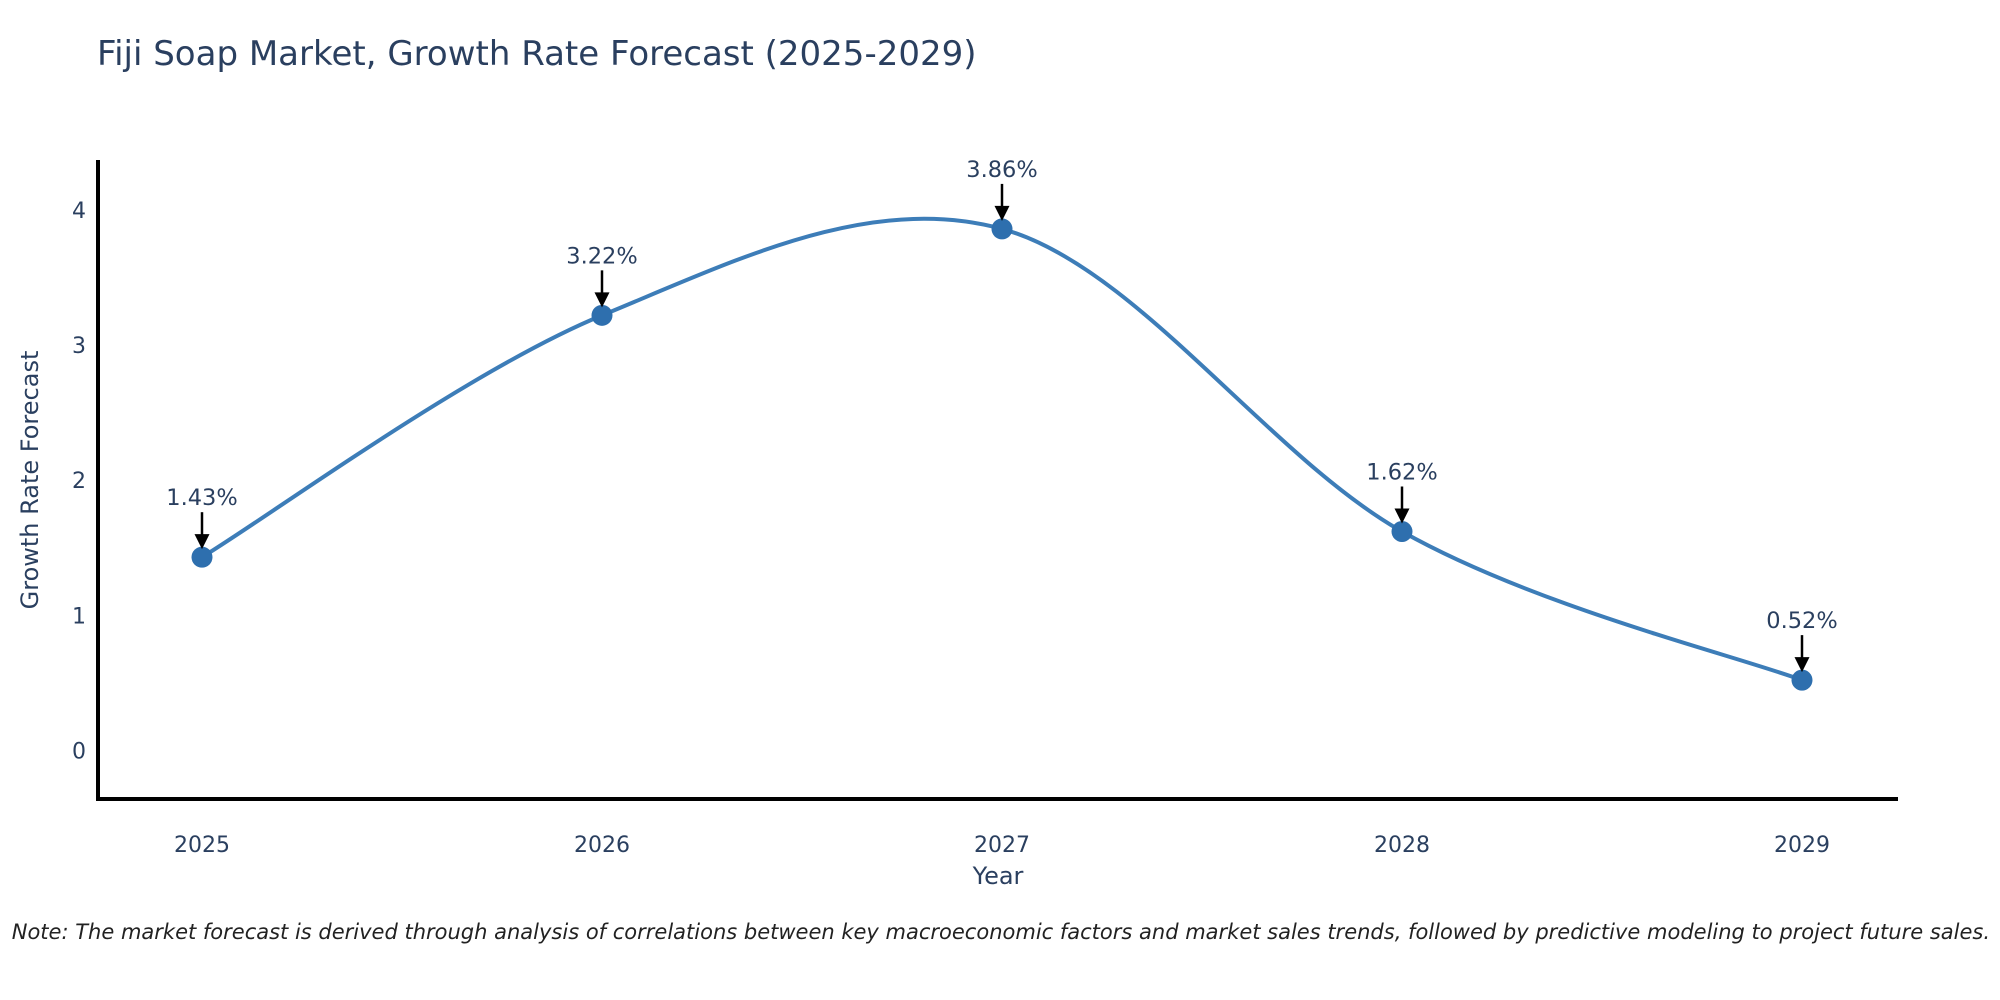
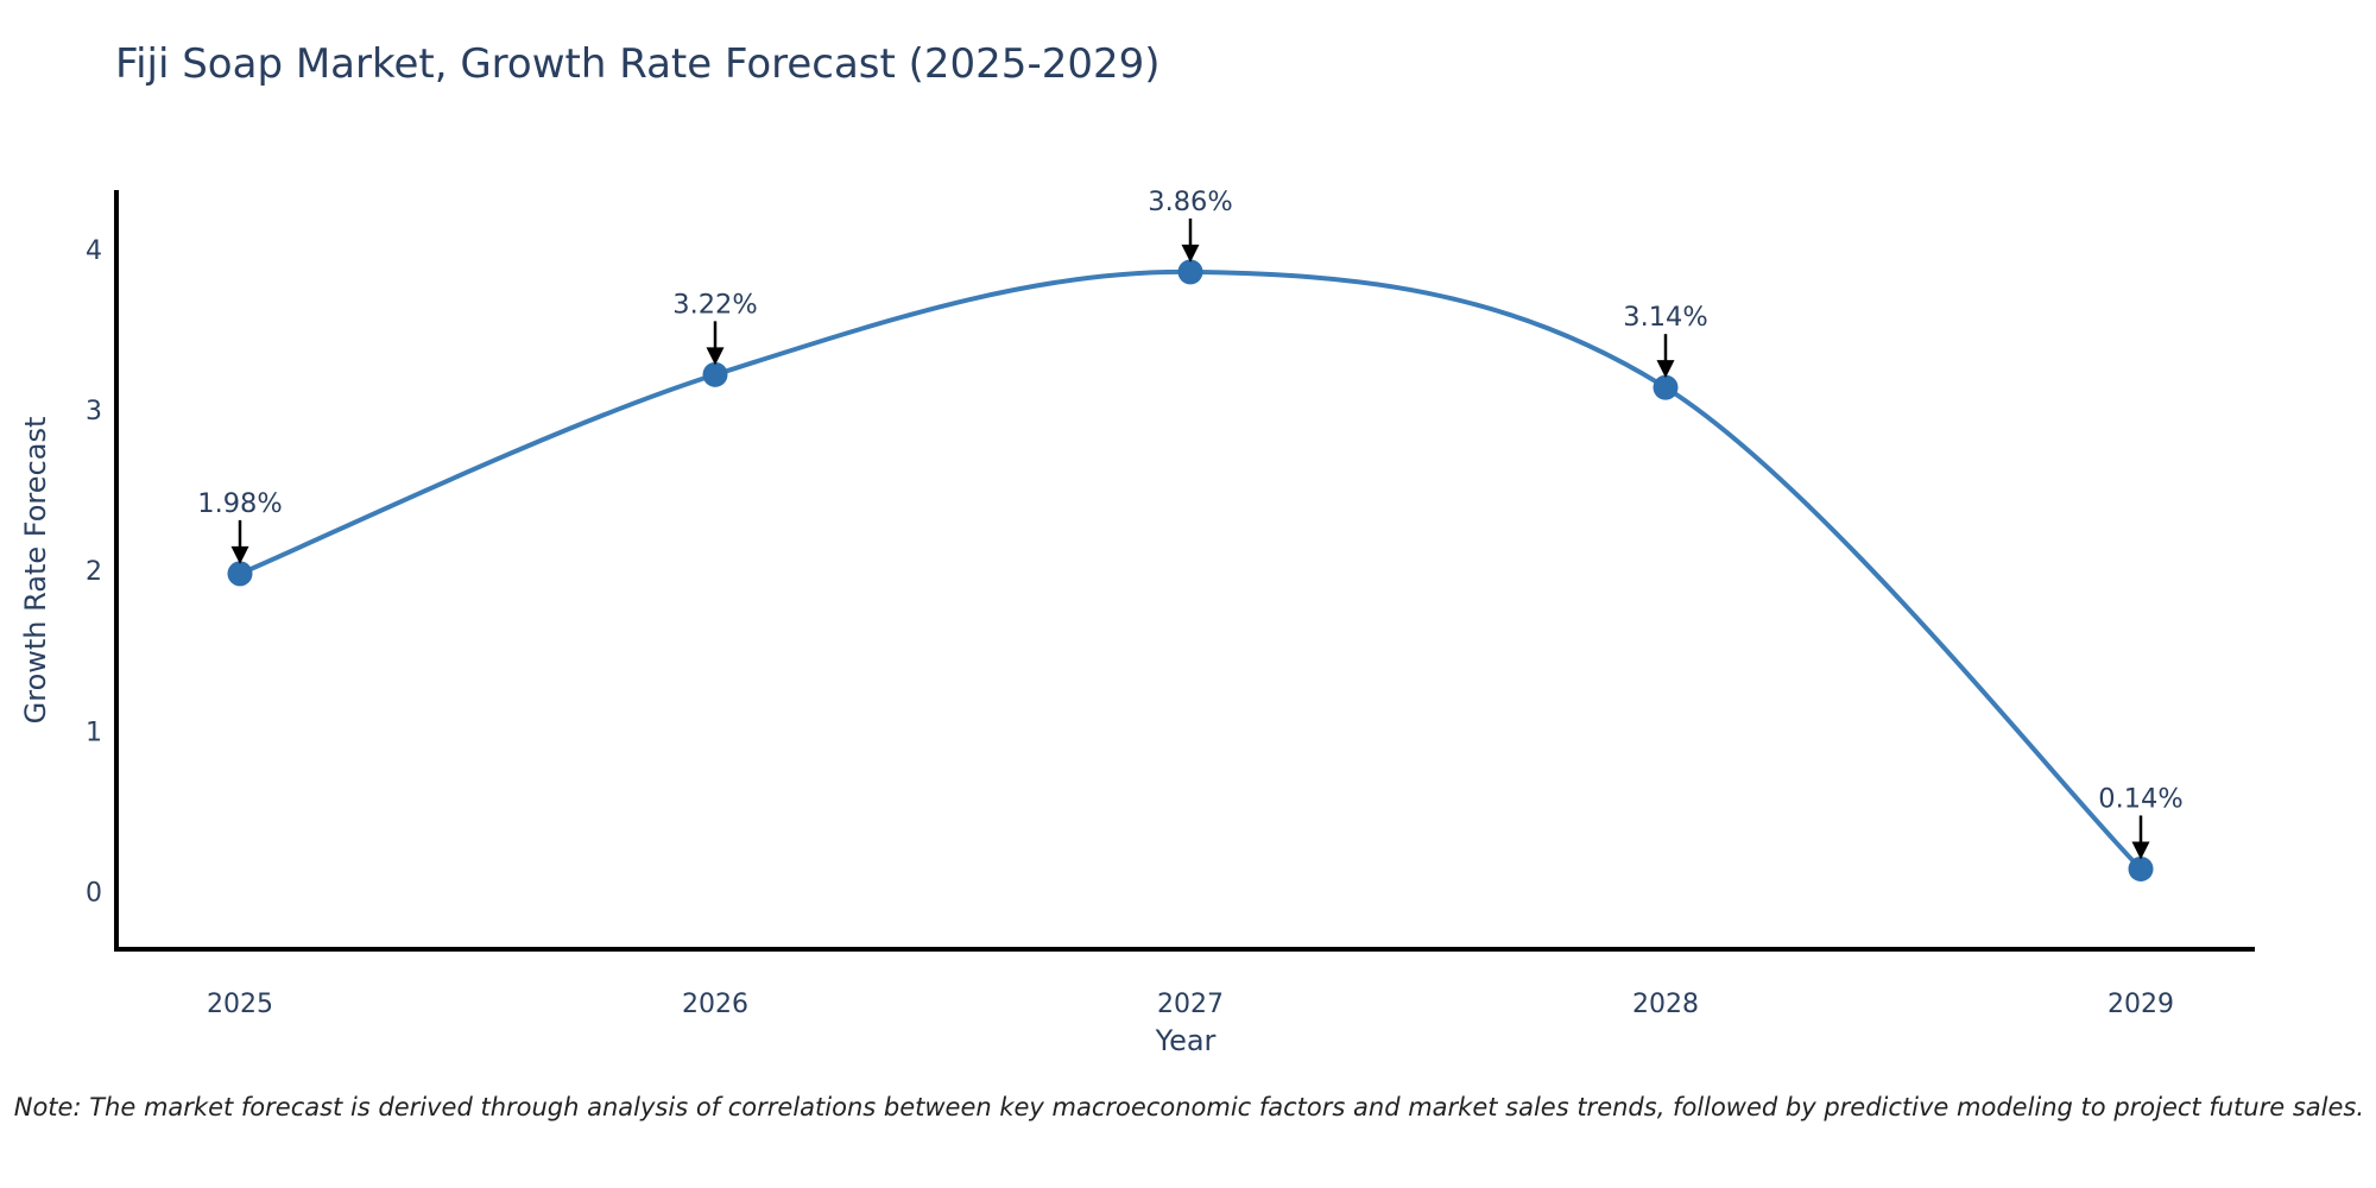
2025: 1.43% -> 1.98%
2028: 1.62% -> 3.14%
2029: 0.52% -> 0.14%
